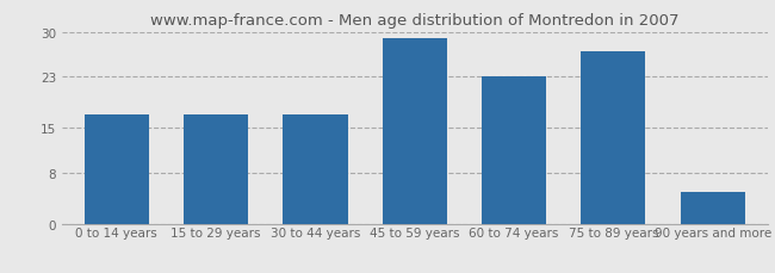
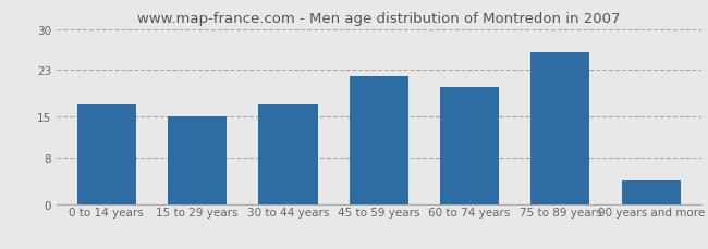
15 to 29 years: 17 -> 15
45 to 59 years: 29 -> 22
60 to 74 years: 23 -> 20
75 to 89 years: 27 -> 26
90 years and more: 5 -> 4
